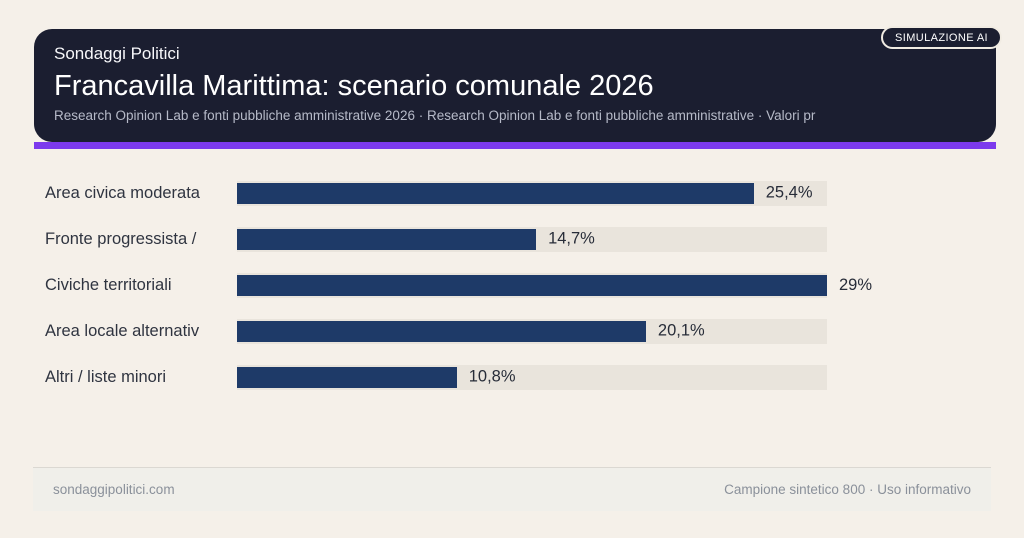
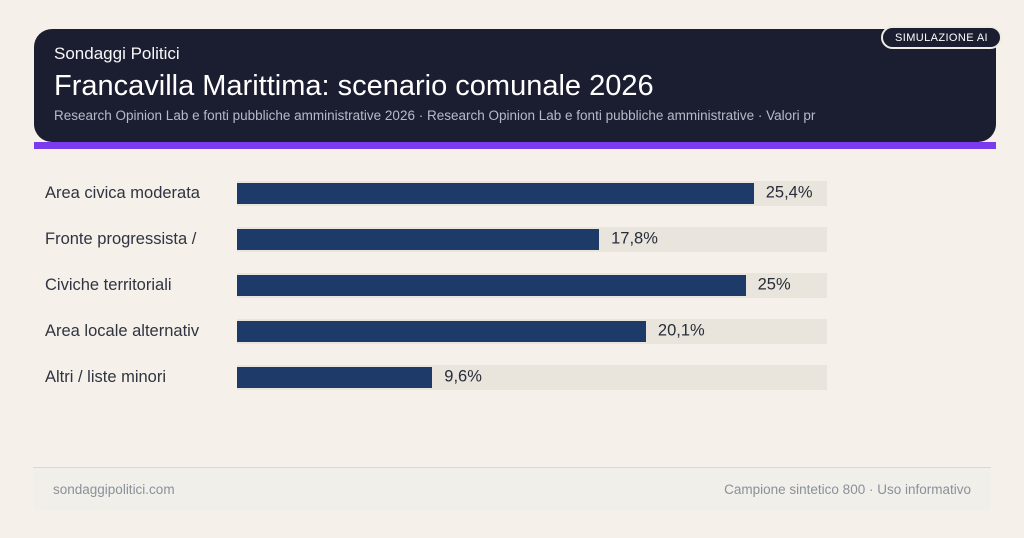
Fronte progressista /: 14,7% -> 17,8%
Civiche territoriali: 29% -> 25%
Altri / liste minori: 10,8% -> 9,6%
